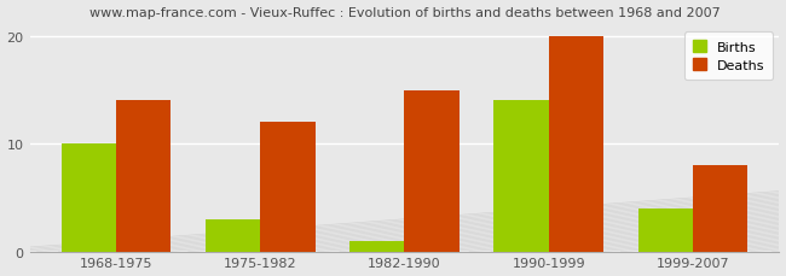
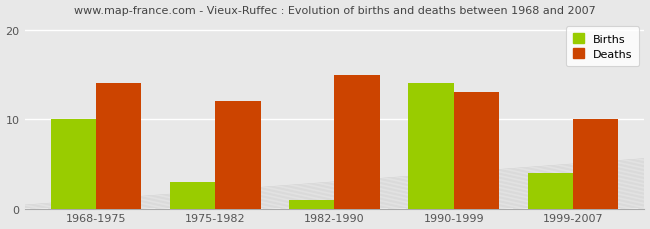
Deaths/1990-1999: 20 -> 13
Deaths/1999-2007: 8 -> 10
